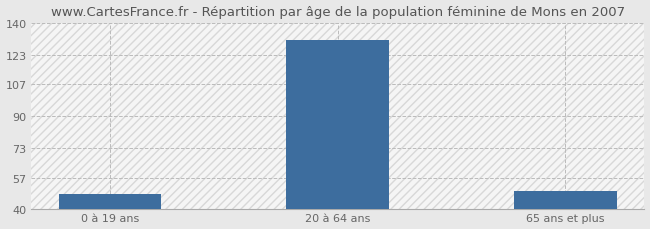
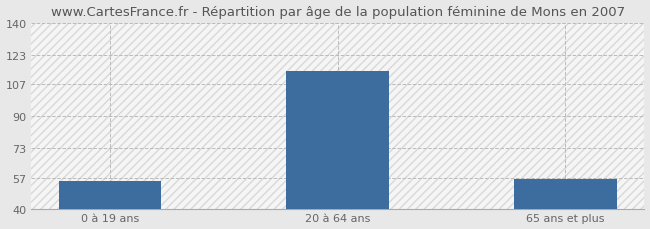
0 à 19 ans: 48 -> 55
20 à 64 ans: 131 -> 114
65 ans et plus: 50 -> 56
